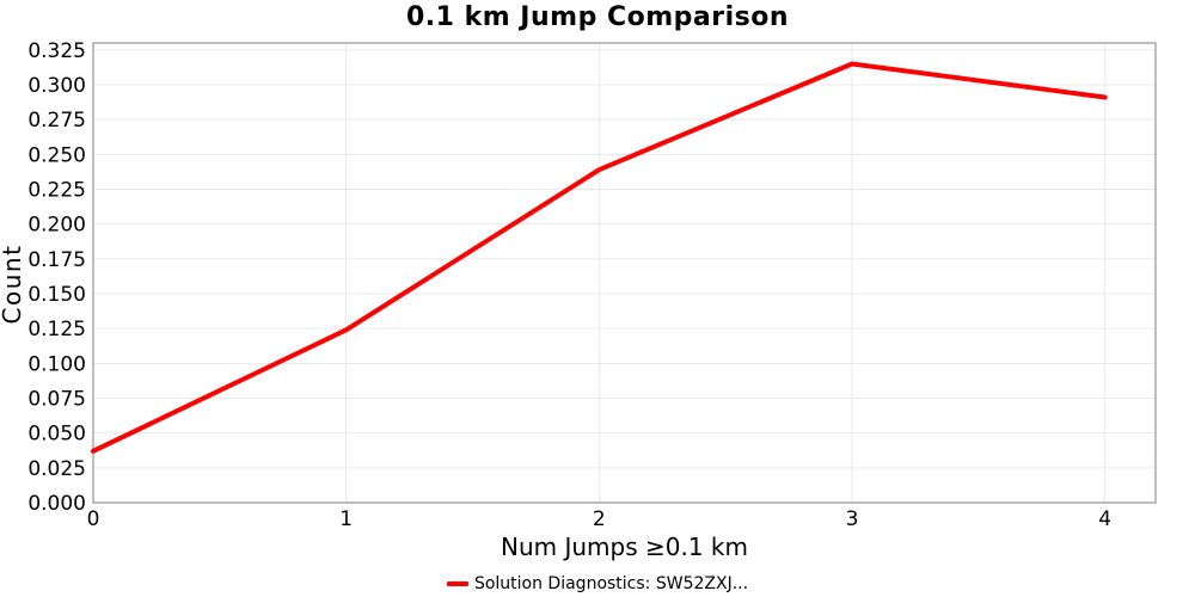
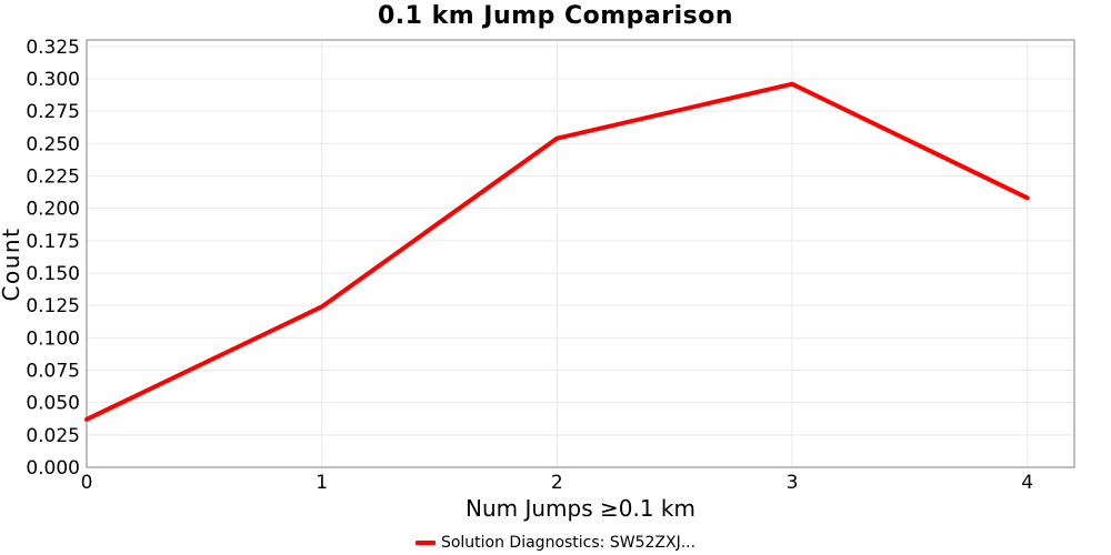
2: 0.239 -> 0.254
3: 0.315 -> 0.296
4: 0.291 -> 0.208
